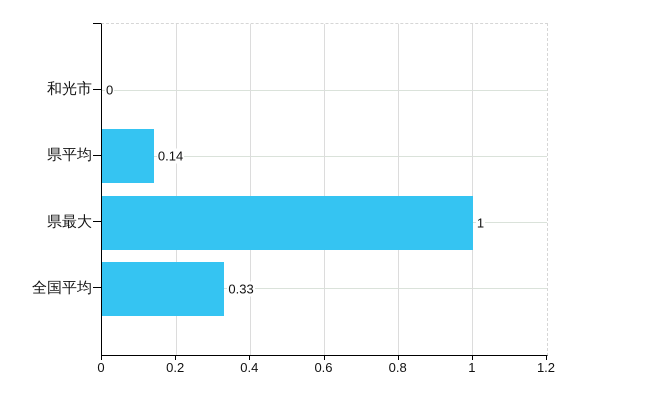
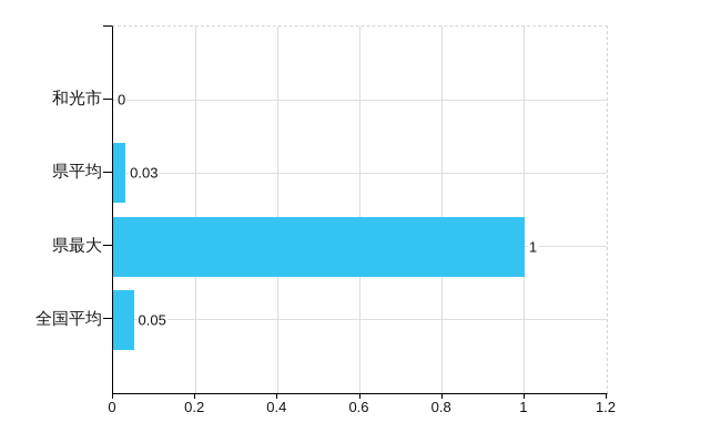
県平均: 0.14 -> 0.03
全国平均: 0.33 -> 0.05
